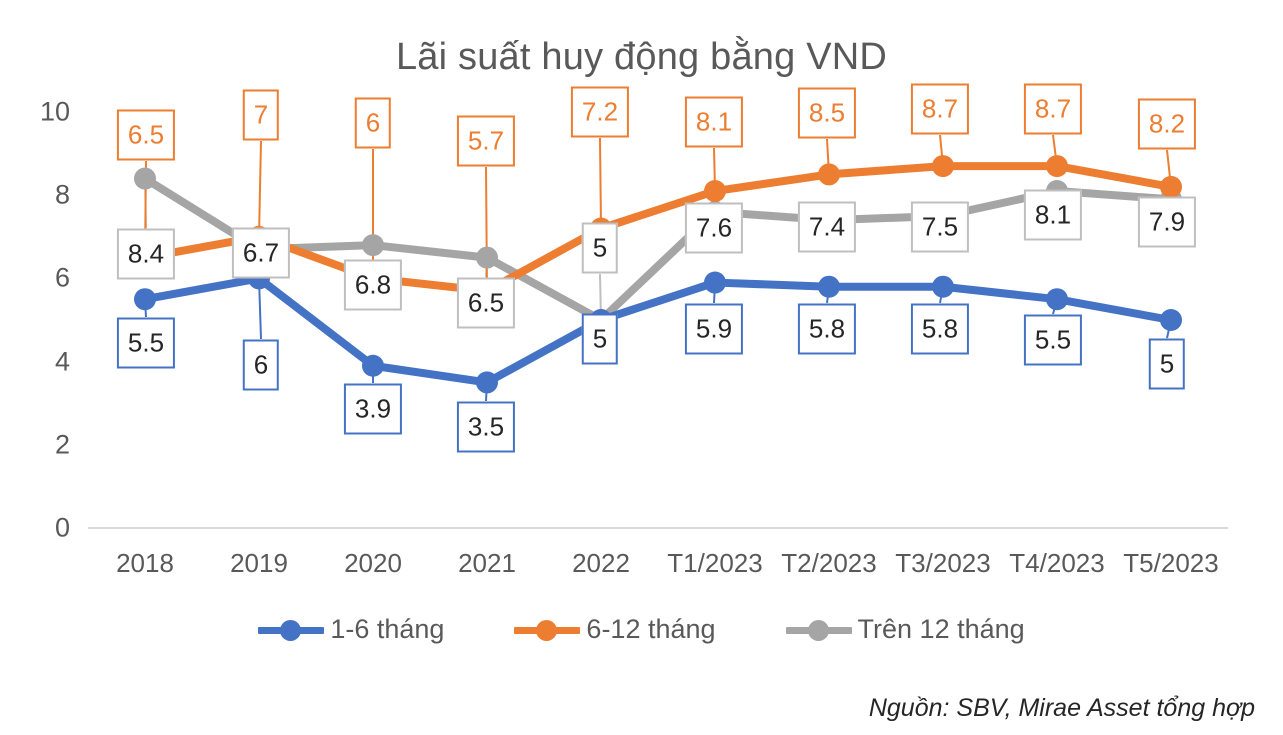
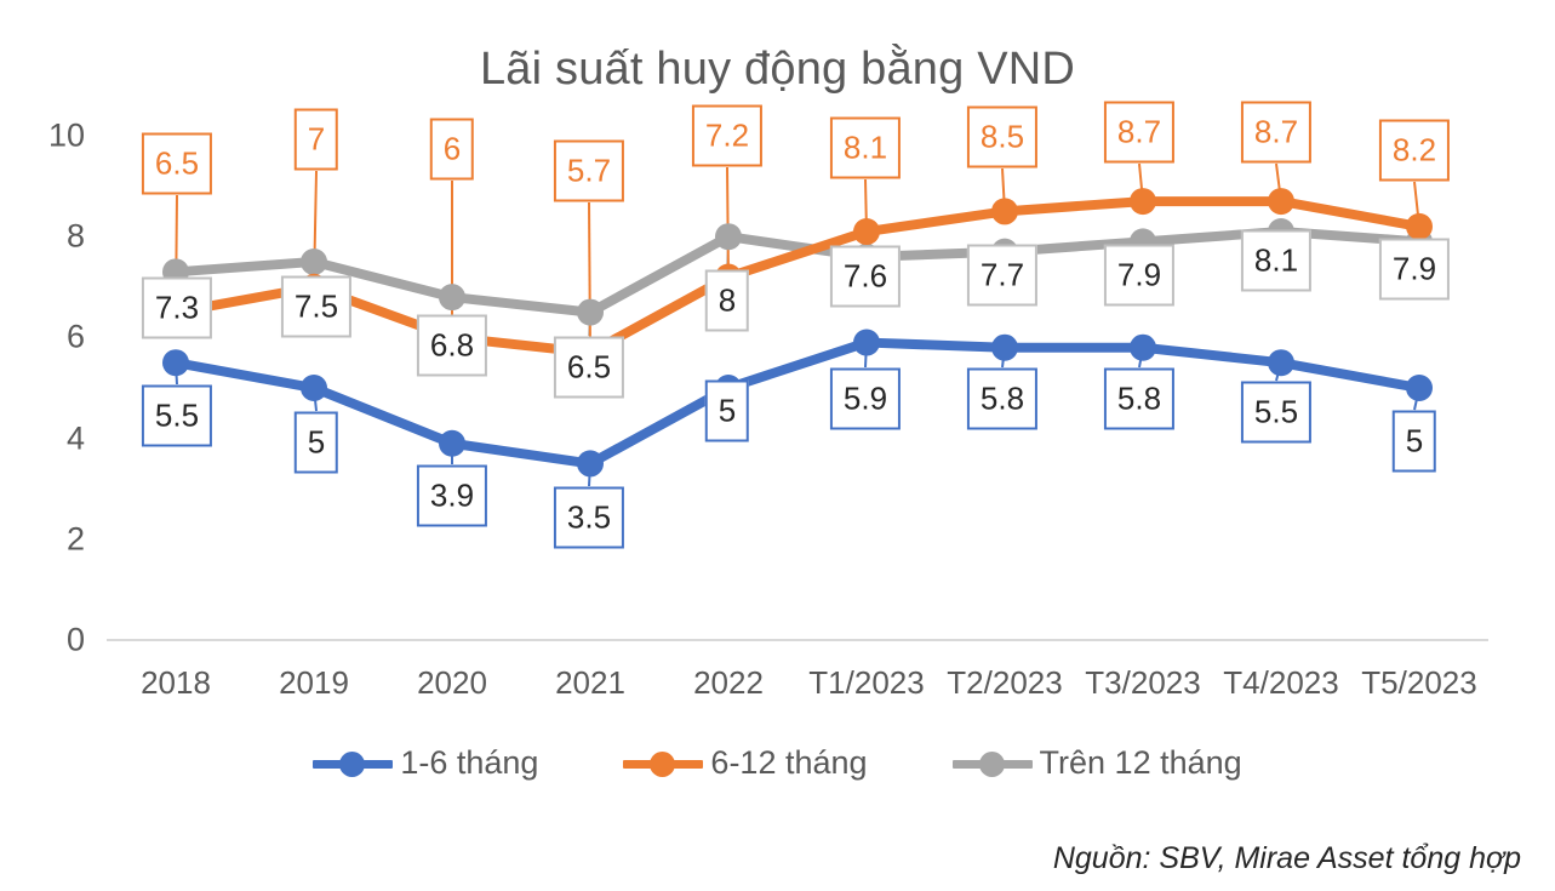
Trên 12 tháng/2018: 8.4 -> 7.3
1-6 tháng/2019: 6 -> 5
Trên 12 tháng/2019: 6.7 -> 7.5
Trên 12 tháng/2022: 5 -> 8
Trên 12 tháng/T2/2023: 7.4 -> 7.7
Trên 12 tháng/T3/2023: 7.5 -> 7.9
